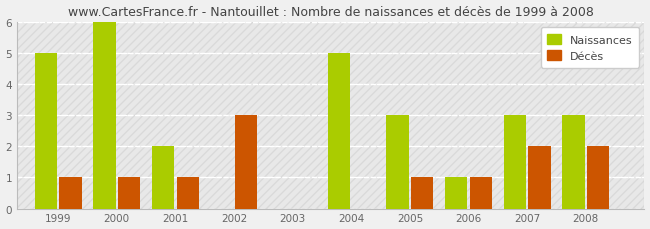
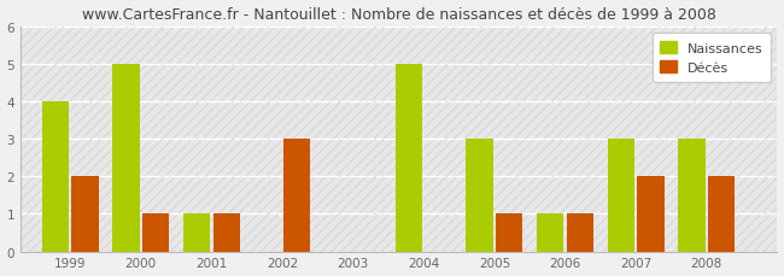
Naissances/1999: 5 -> 4
Décès/1999: 1 -> 2
Naissances/2000: 6 -> 5
Naissances/2001: 2 -> 1
